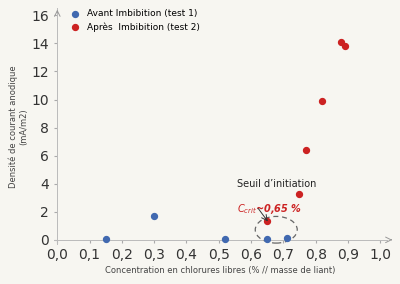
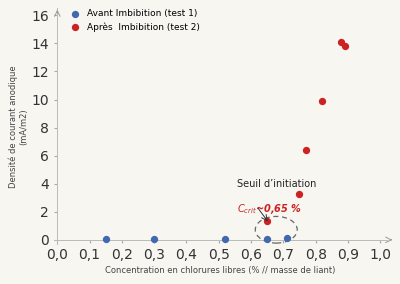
Avant Imbibition (test 1)/0,3: 1.7 -> 0.1
